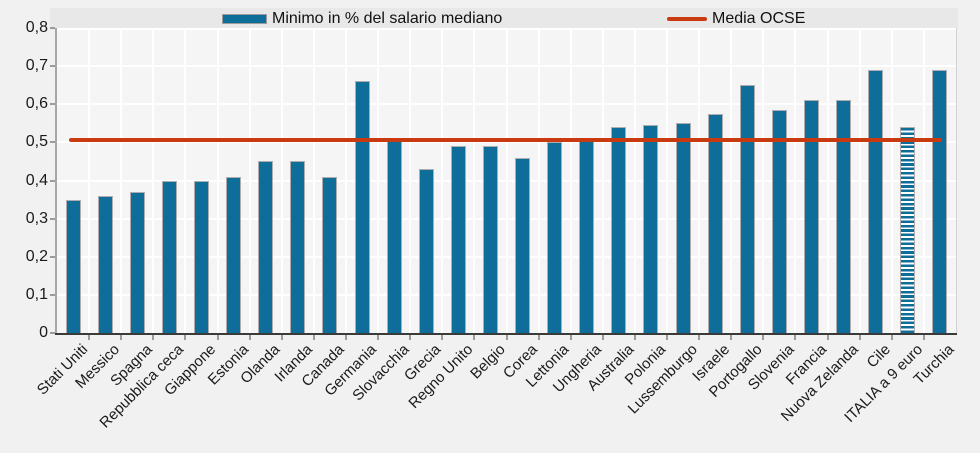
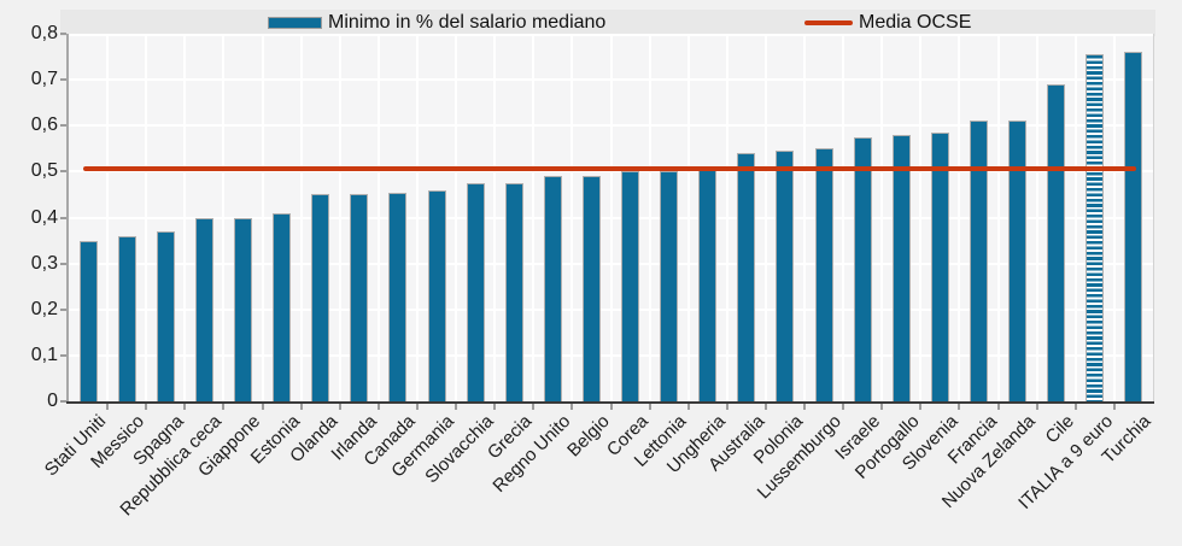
Canada: 0,41 -> 0,46
Germania: 0,66 -> 0,46
Slovacchia: 0,51 -> 0,47
Grecia: 0,43 -> 0,47
Corea: 0,46 -> 0,50
Portogallo: 0,65 -> 0,58
ITALIA a 9 euro: 0,54 -> 0,76
Turchia: 0,69 -> 0,76
